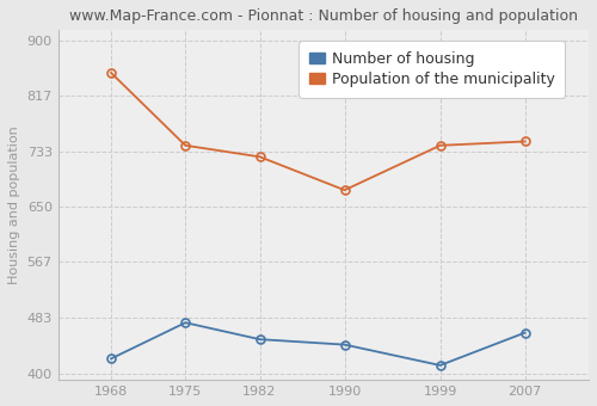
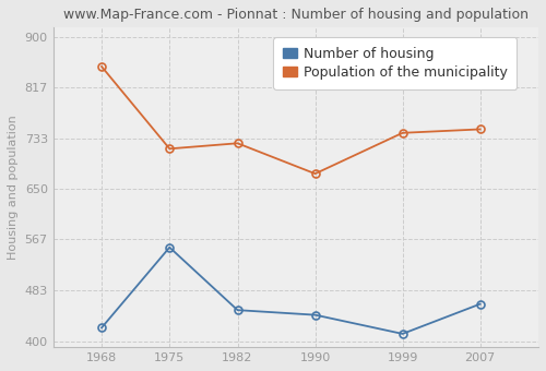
Number of housing/1975: 476 -> 554
Population of the municipality/1975: 742 -> 716
